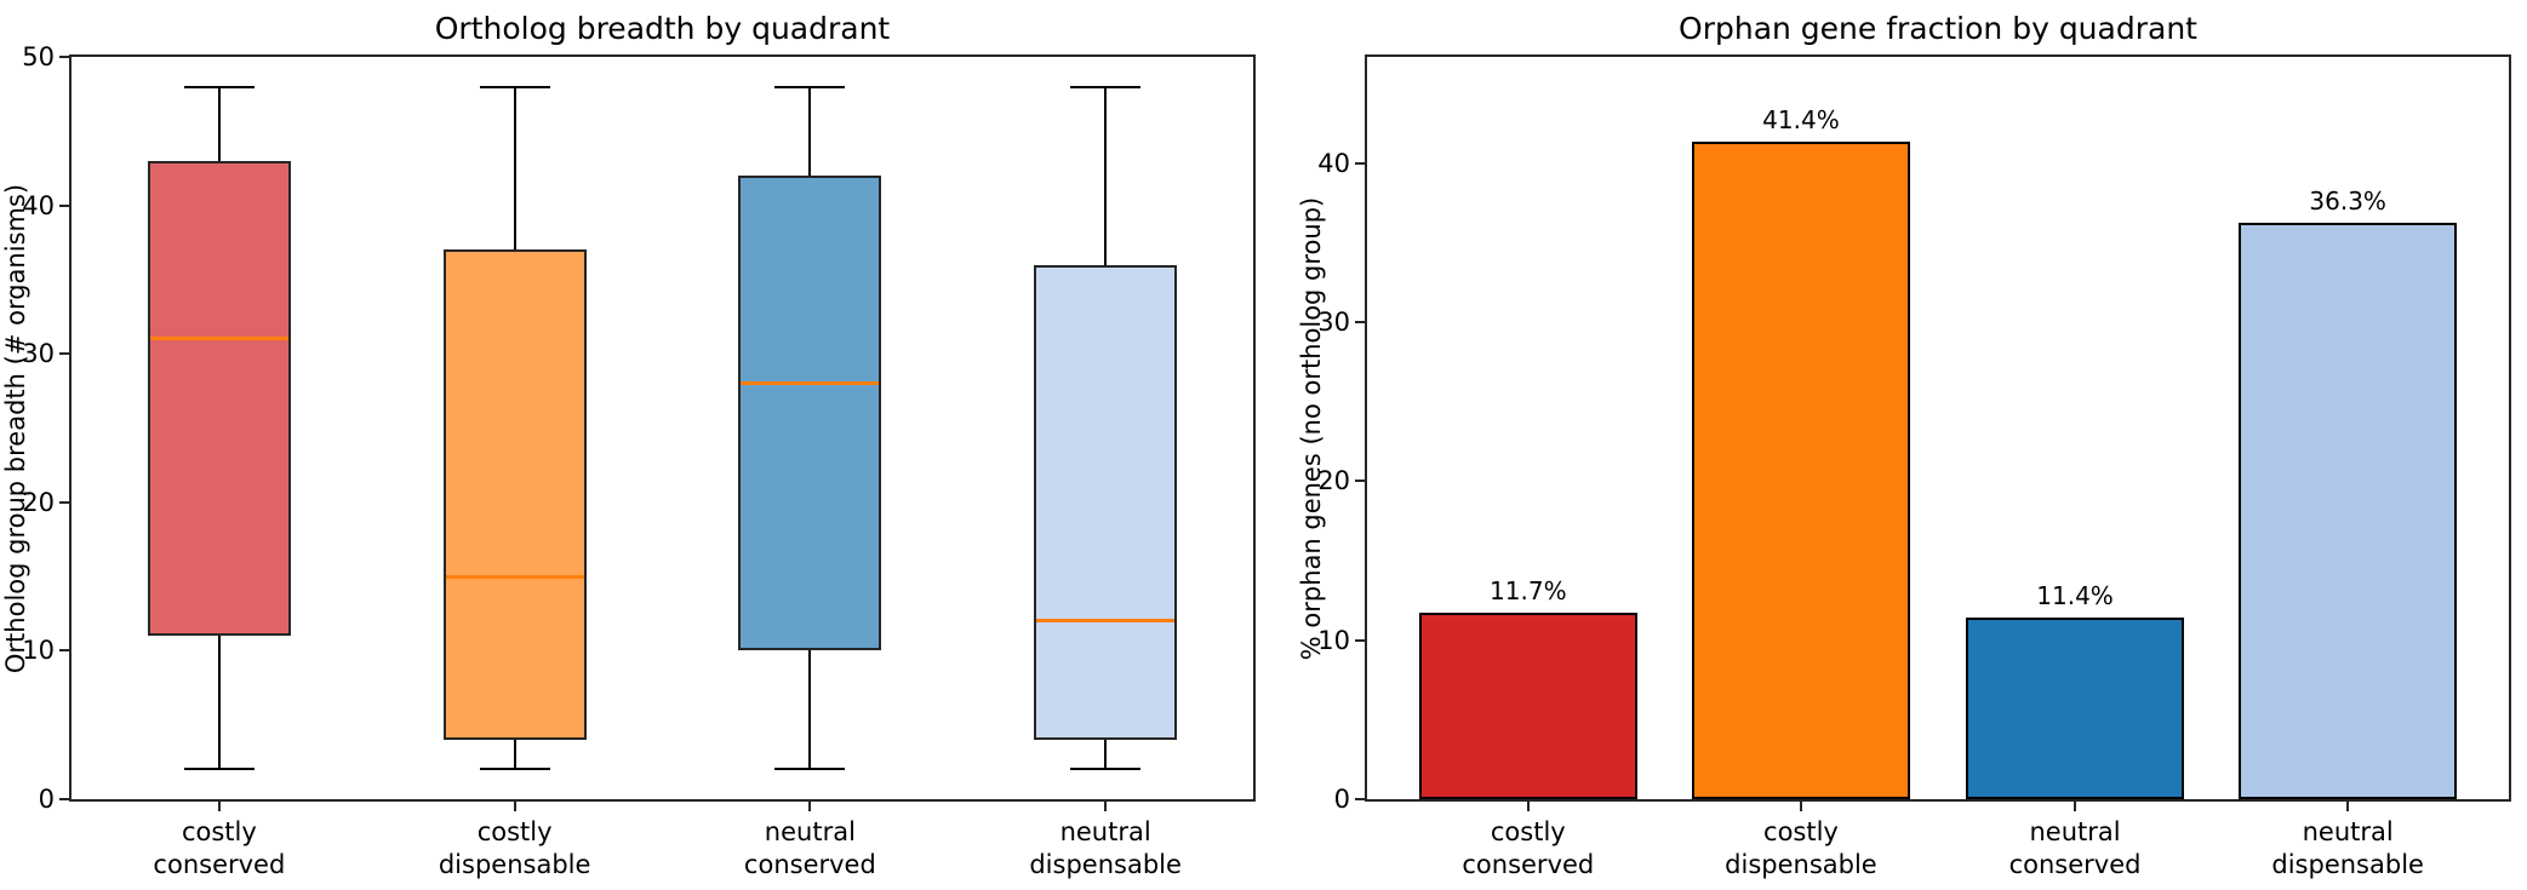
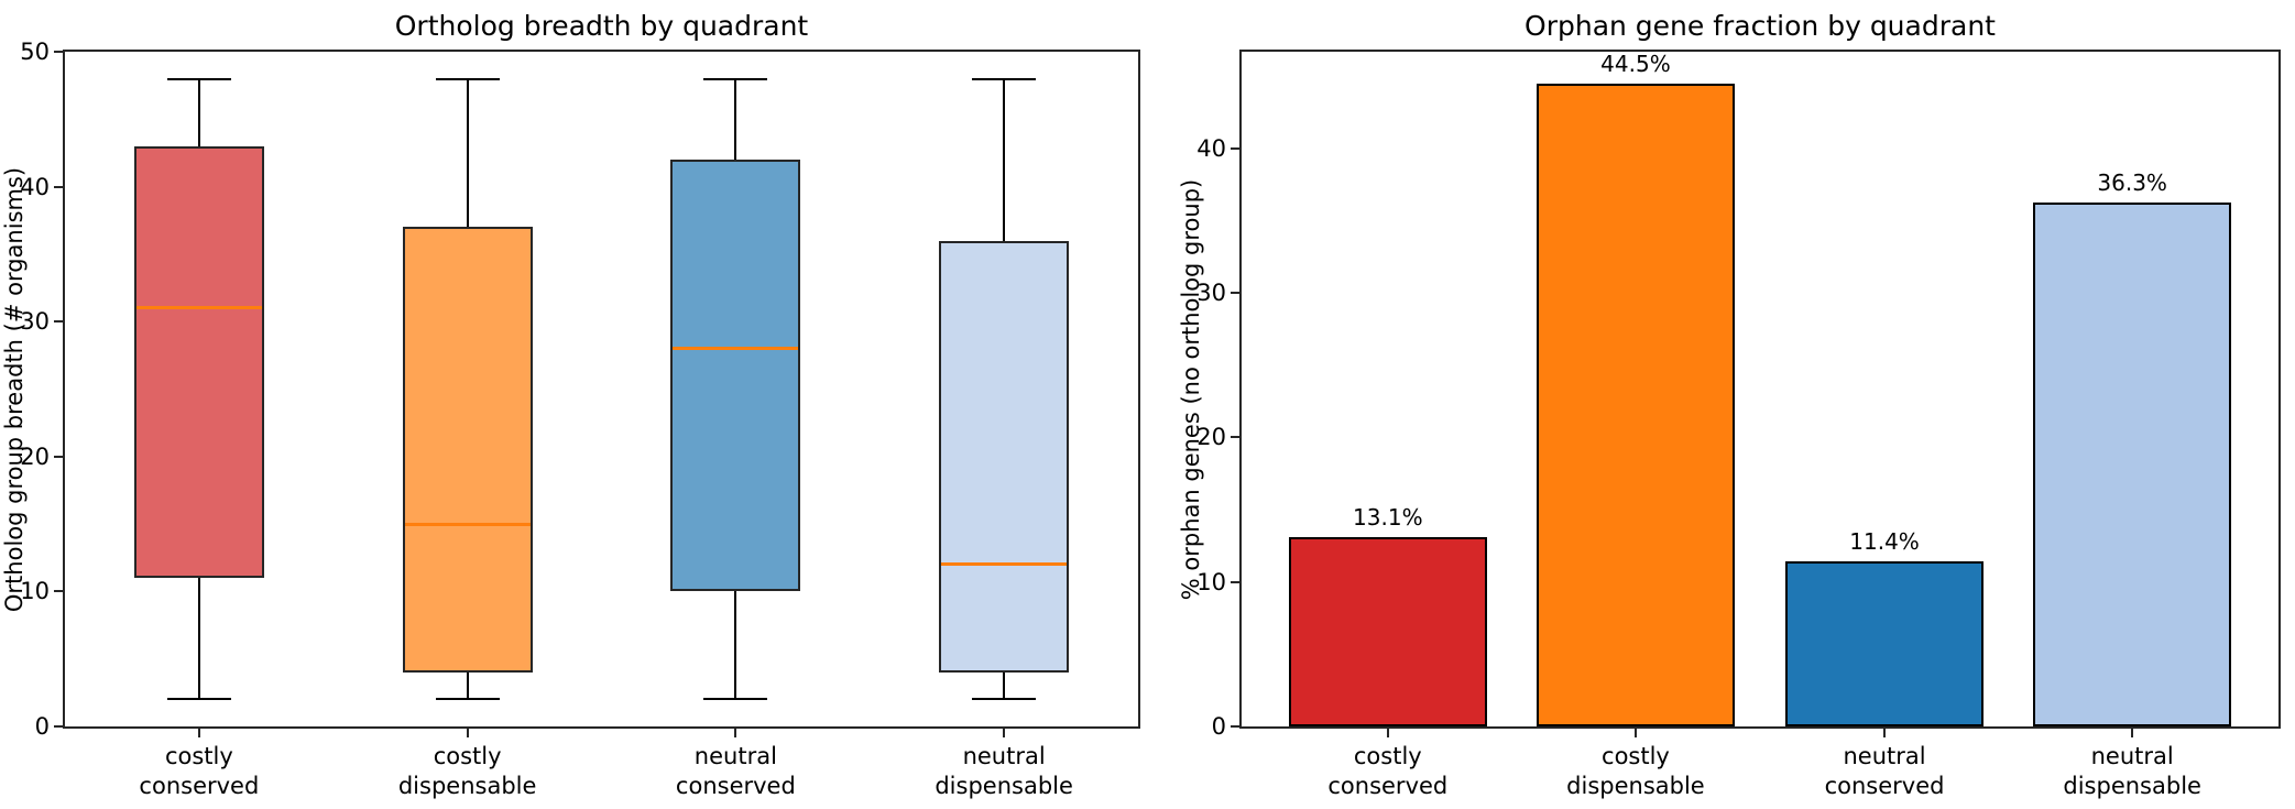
Orphan gene fraction by quadrant/costly conserved: 11.7% -> 13.1%
Orphan gene fraction by quadrant/costly dispensable: 41.4% -> 44.5%
